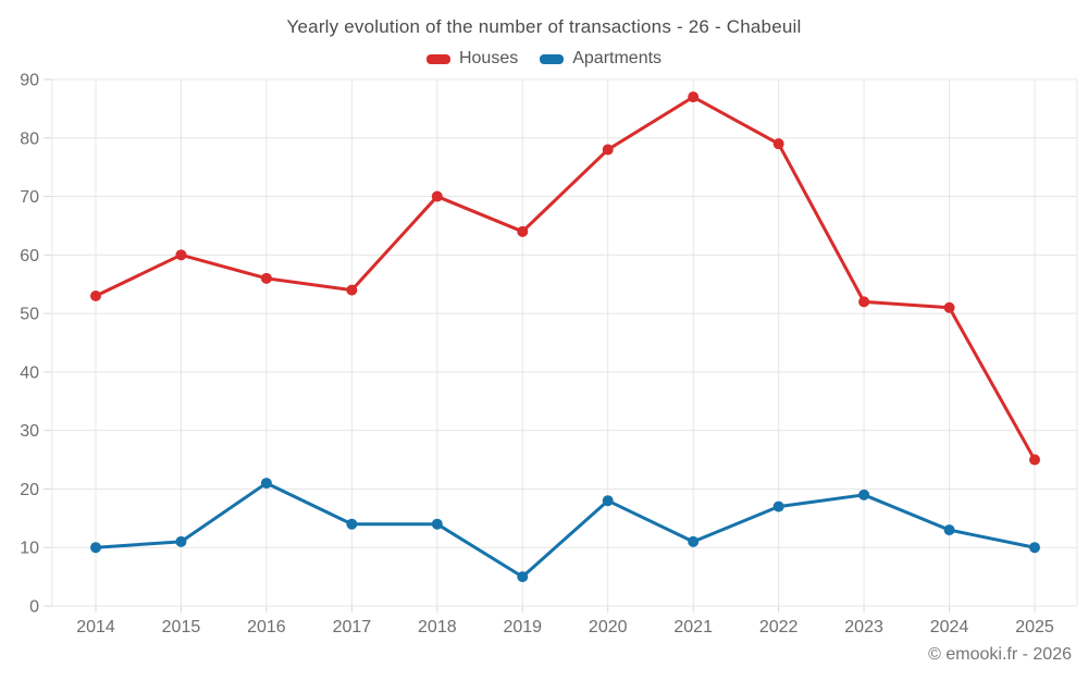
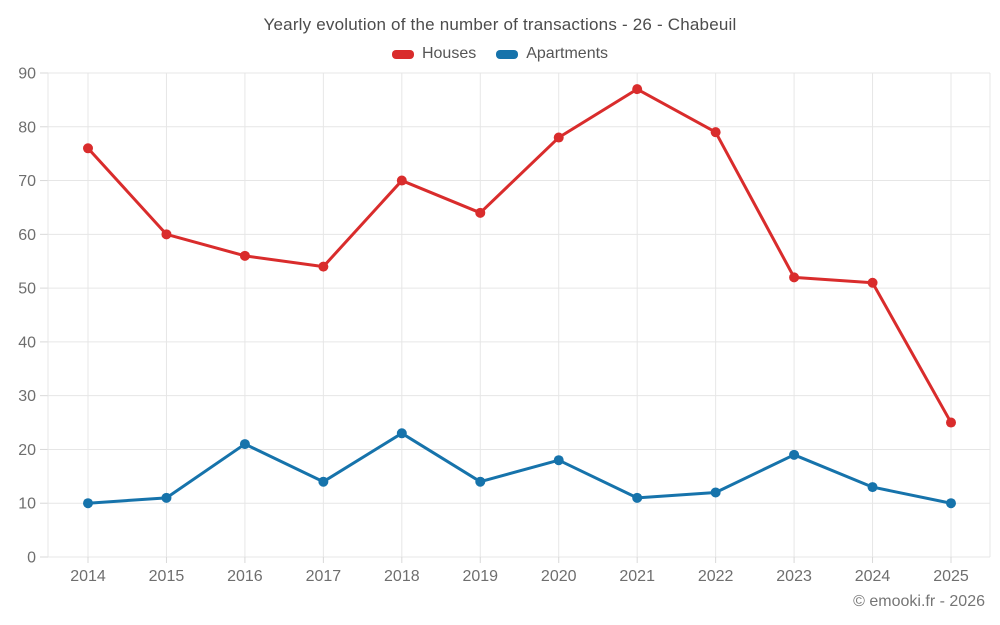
Houses/2014: 53 -> 76
Apartments/2018: 14 -> 23
Apartments/2019: 5 -> 14
Apartments/2022: 17 -> 12
